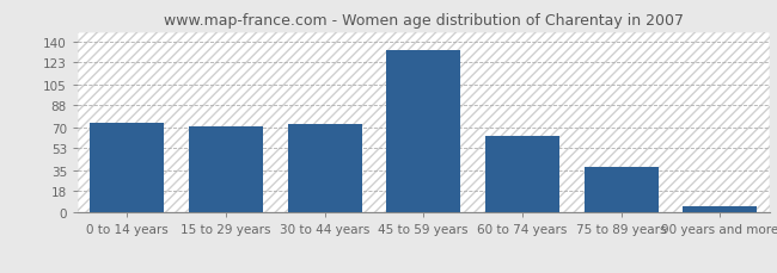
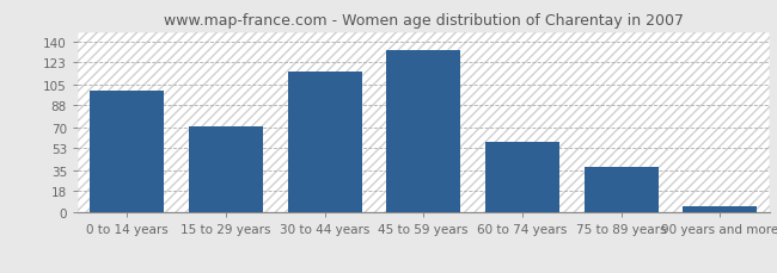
0 to 14 years: 74 -> 100
30 to 44 years: 73 -> 115
60 to 74 years: 63 -> 58
